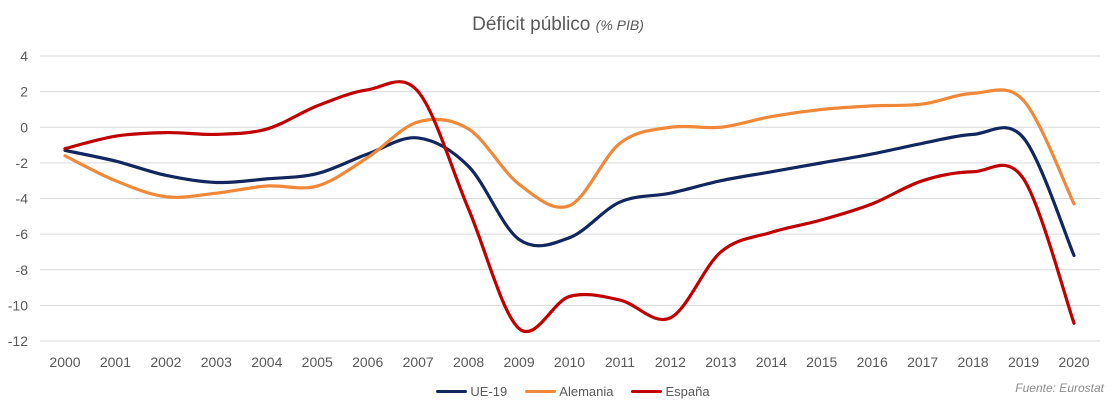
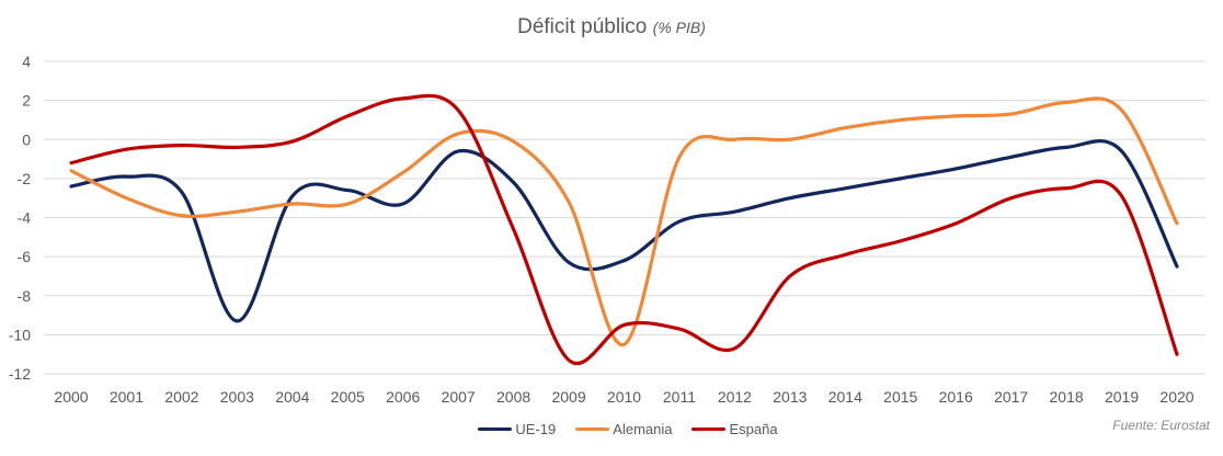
UE-19/2000: -1.3 -> -2.4
UE-19/2003: -3.1 -> -9.3
UE-19/2006: -1.5 -> -3.3
España/2007: 2.0 -> 1.5
Alemania/2010: -4.4 -> -10.5
UE-19/2020: -7.2 -> -6.5
